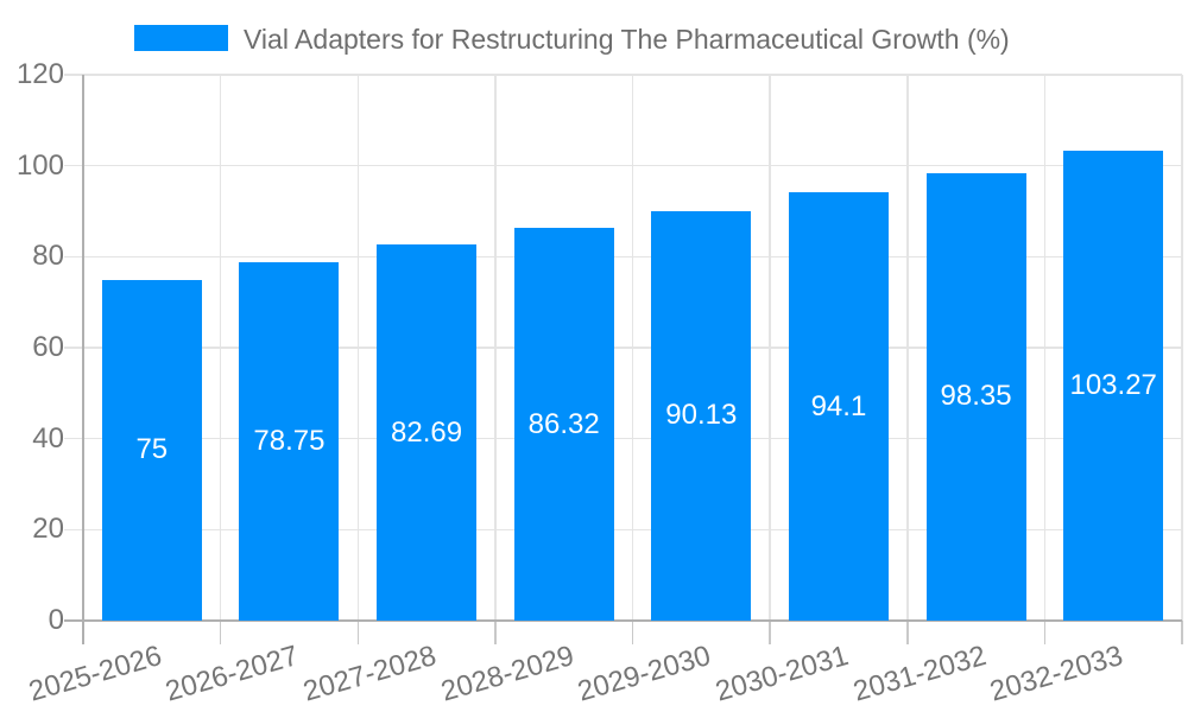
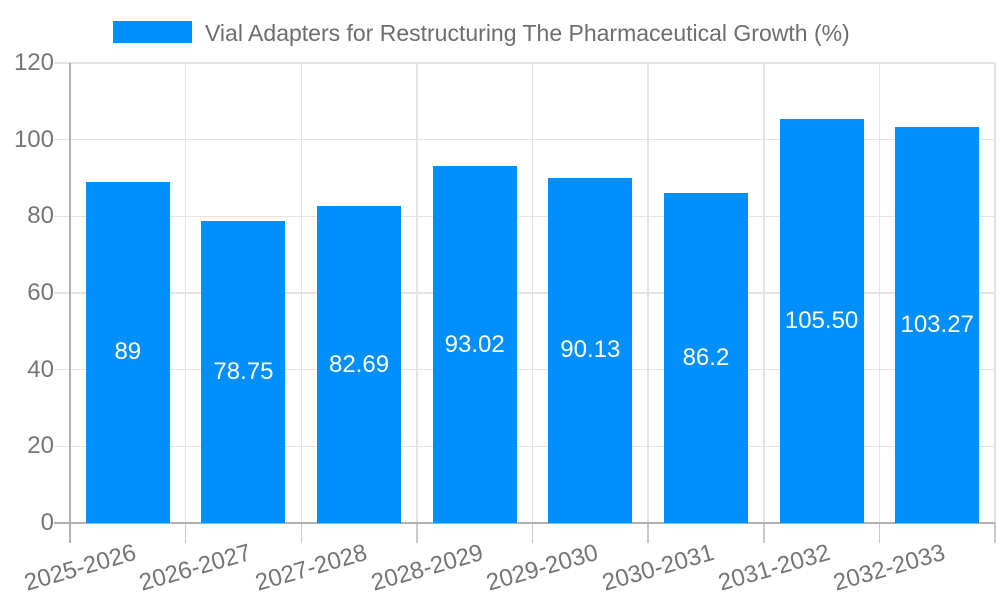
2025-2026: 75 -> 89
2028-2029: 86.32 -> 93.02
2030-2031: 94.1 -> 86.2
2031-2032: 98.35 -> 105.50
